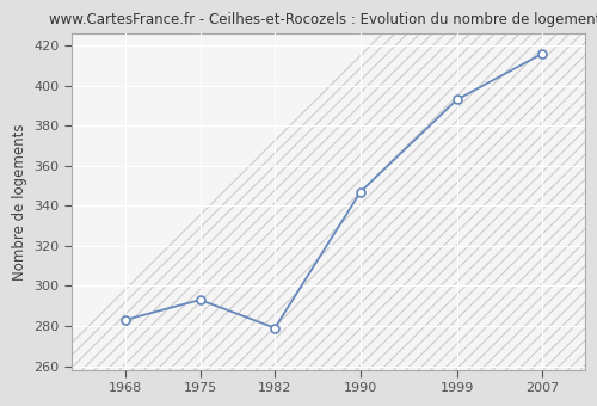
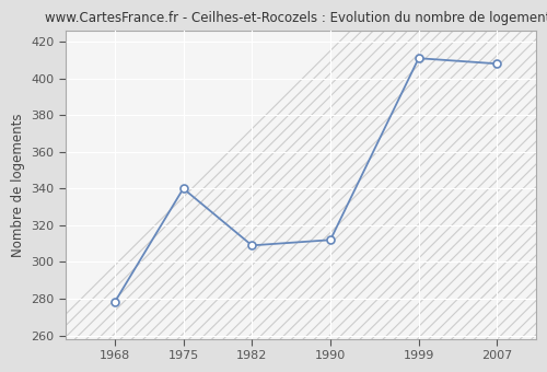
1968: 283 -> 278
1975: 293 -> 340
1982: 279 -> 309
1990: 347 -> 312
1999: 393 -> 411
2007: 416 -> 408
